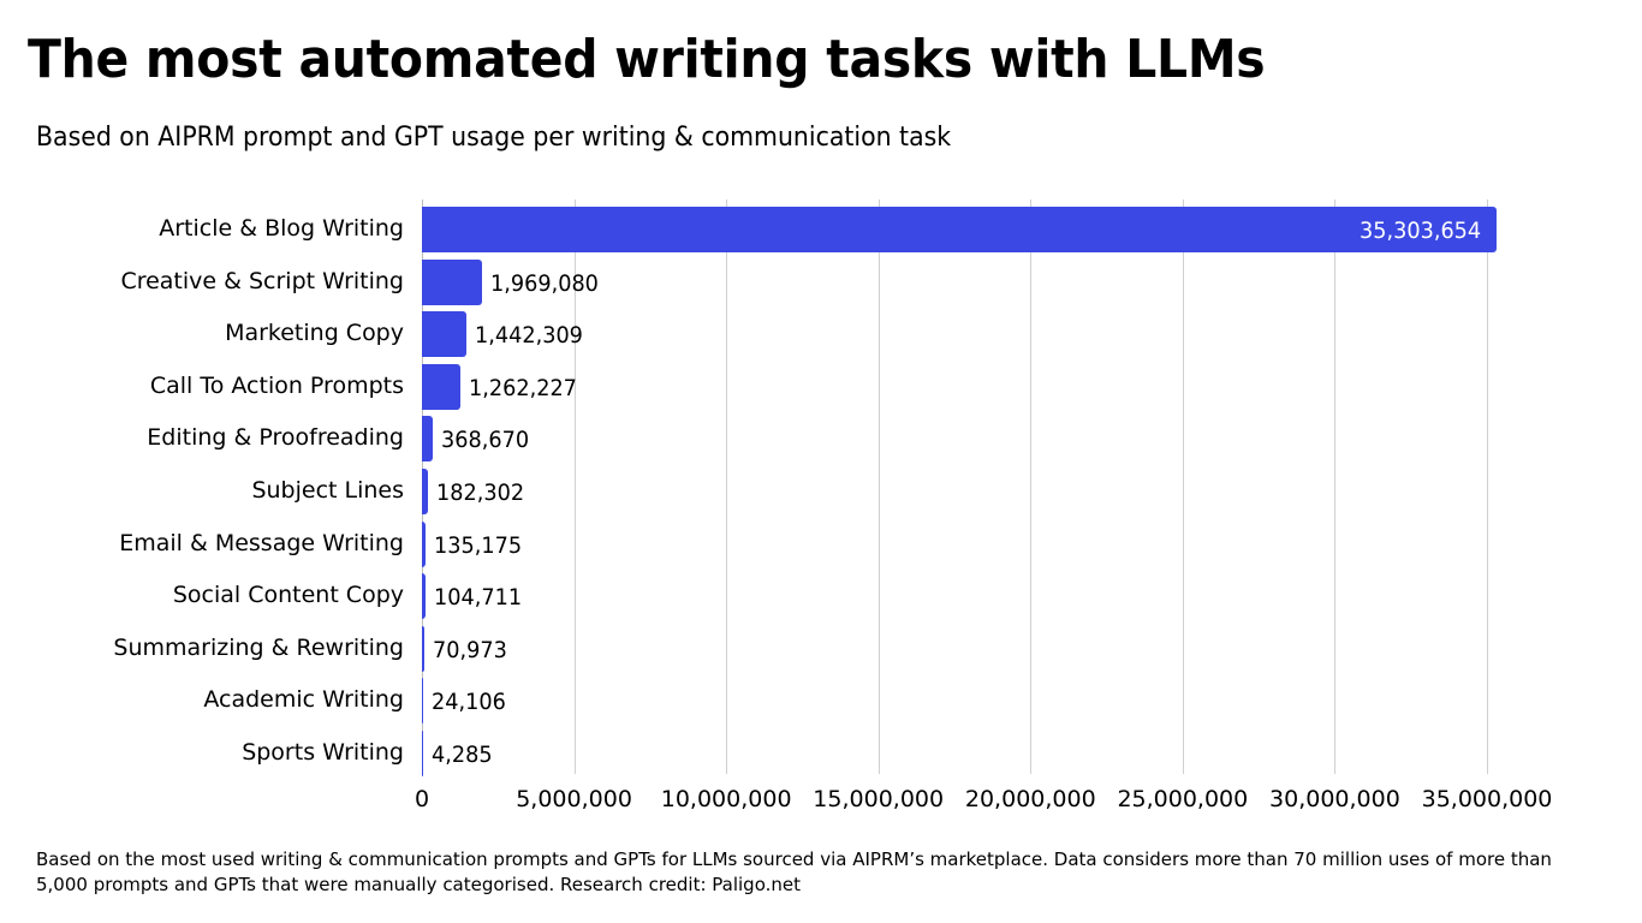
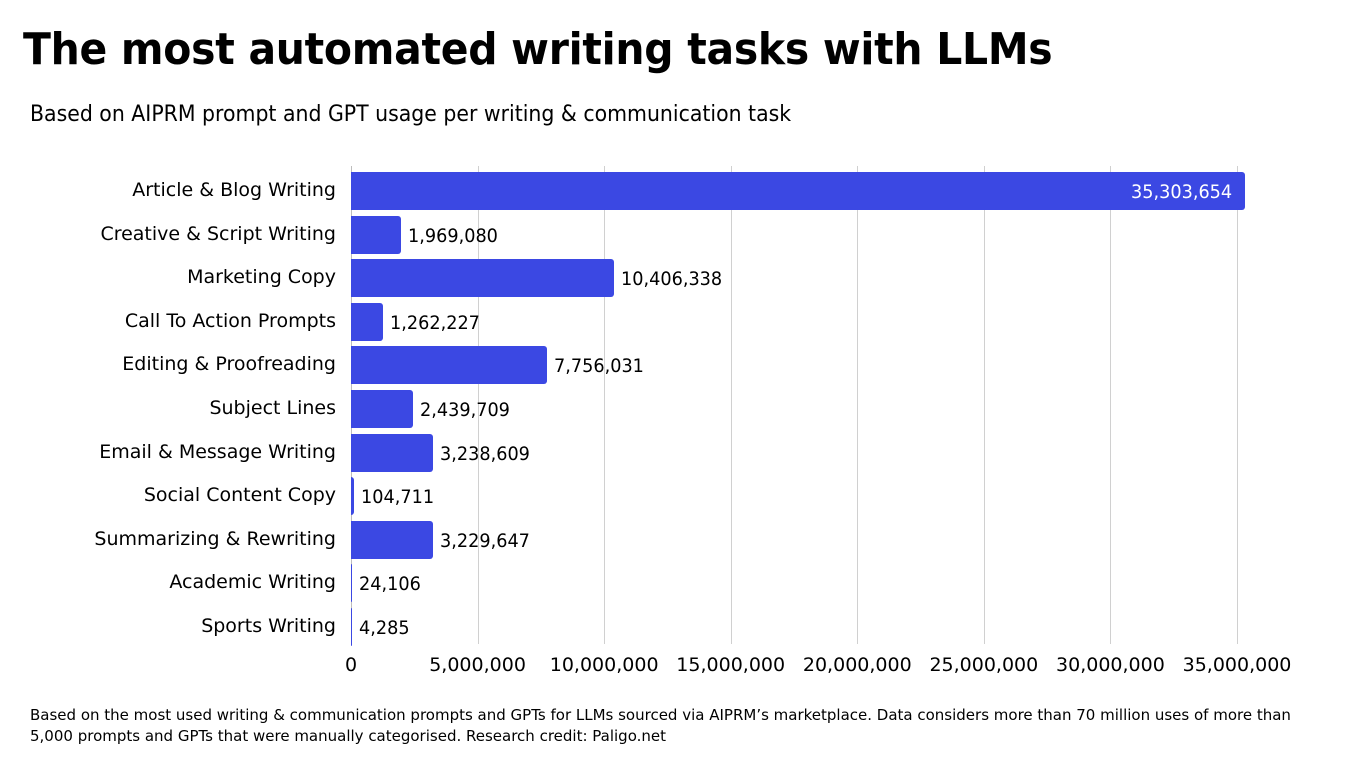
Marketing Copy: 1,442,309 -> 10,406,338
Editing & Proofreading: 368,670 -> 7,756,031
Subject Lines: 182,302 -> 2,439,709
Email & Message Writing: 135,175 -> 3,238,609
Summarizing & Rewriting: 70,973 -> 3,229,647
